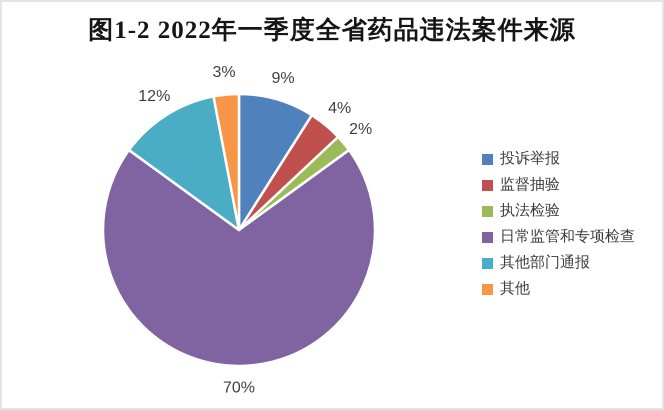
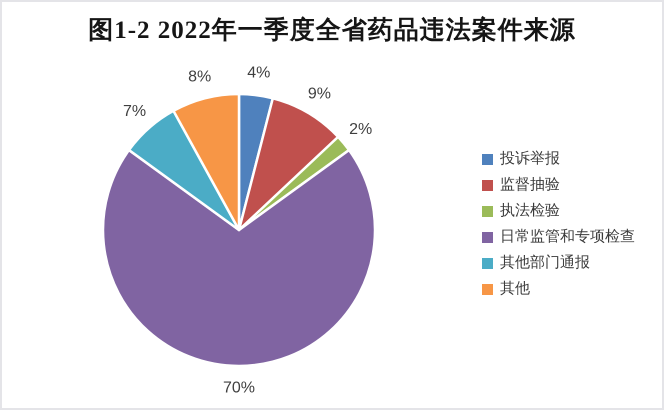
投诉举报: 9% -> 4%
监督抽验: 4% -> 9%
其他部门通报: 12% -> 7%
其他: 3% -> 8%
